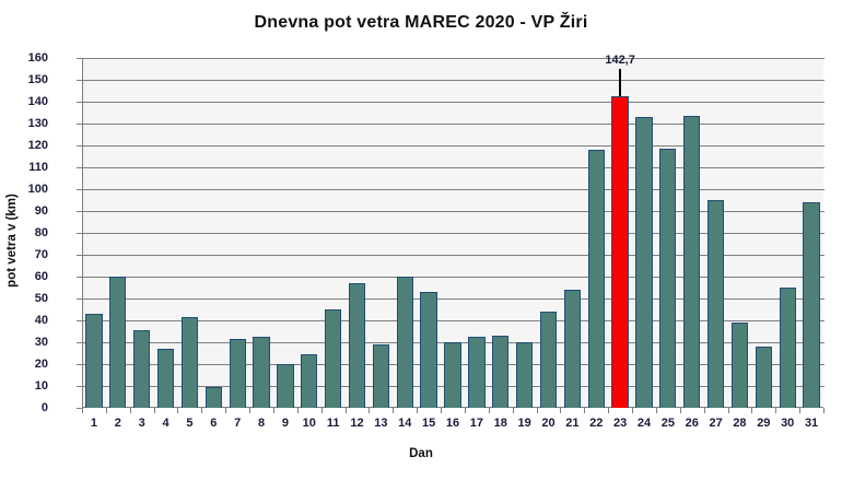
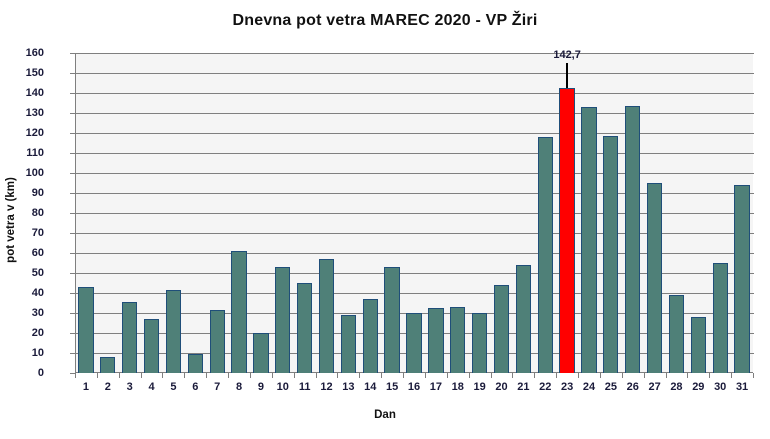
2: 60 -> 8
8: 32 -> 61
10: 24 -> 53
14: 60 -> 37
